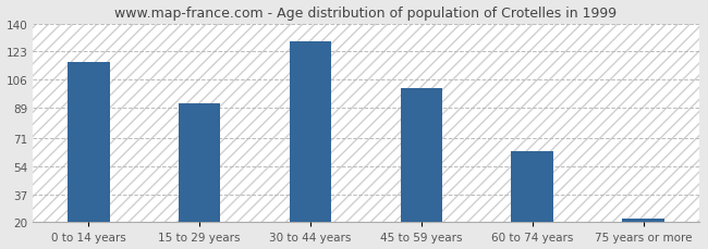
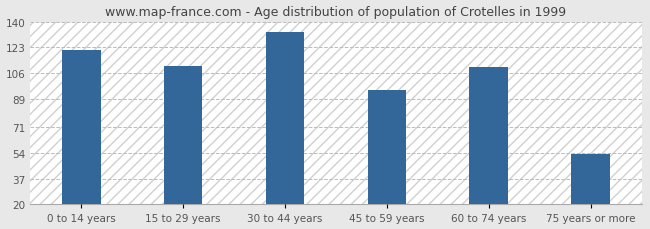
0 to 14 years: 117 -> 121
15 to 29 years: 92 -> 111
30 to 44 years: 129 -> 133
45 to 59 years: 101 -> 95
60 to 74 years: 63 -> 110
75 years or more: 22 -> 53
